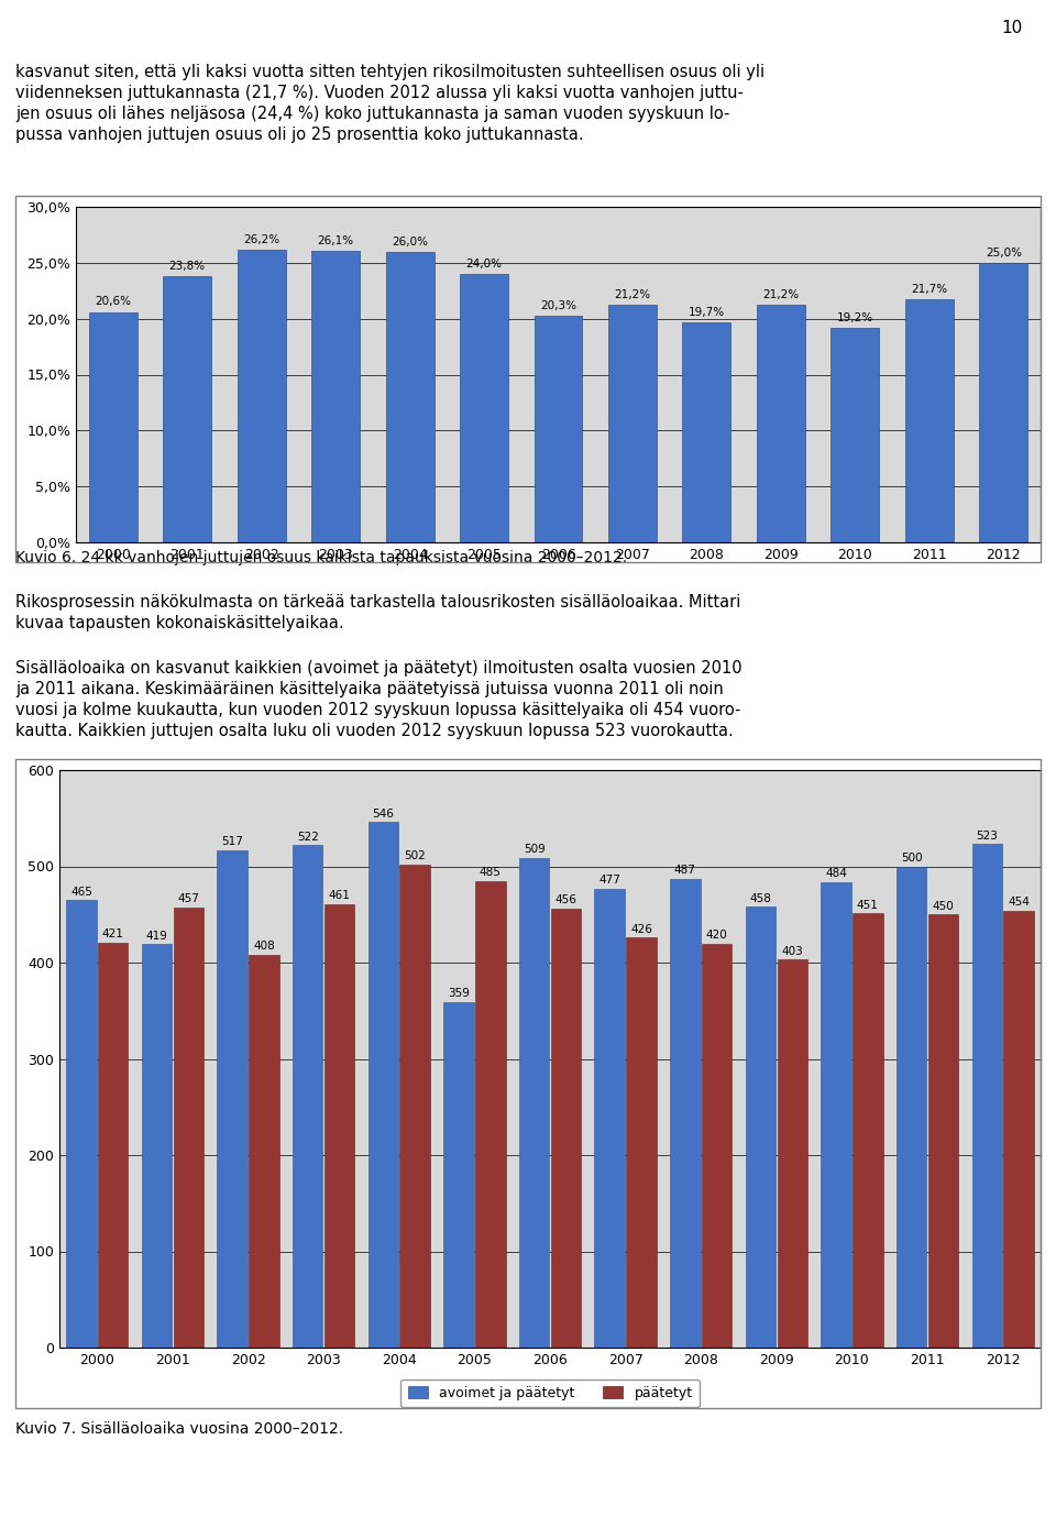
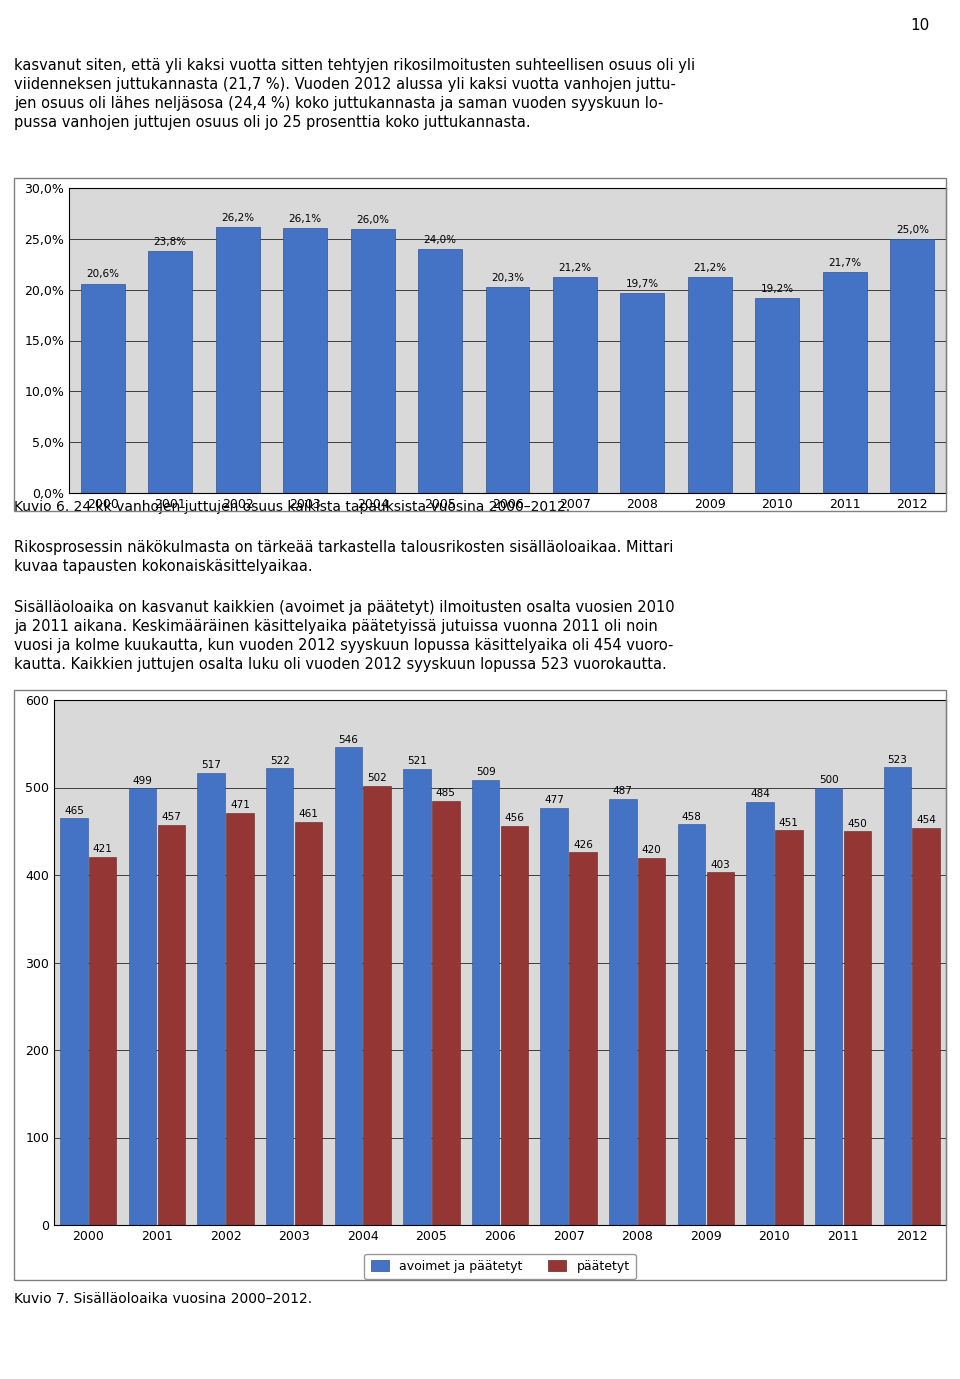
avoimet ja päätetyt/2001: 419 -> 499
päätetyt/2002: 408 -> 471
avoimet ja päätetyt/2005: 359 -> 521
